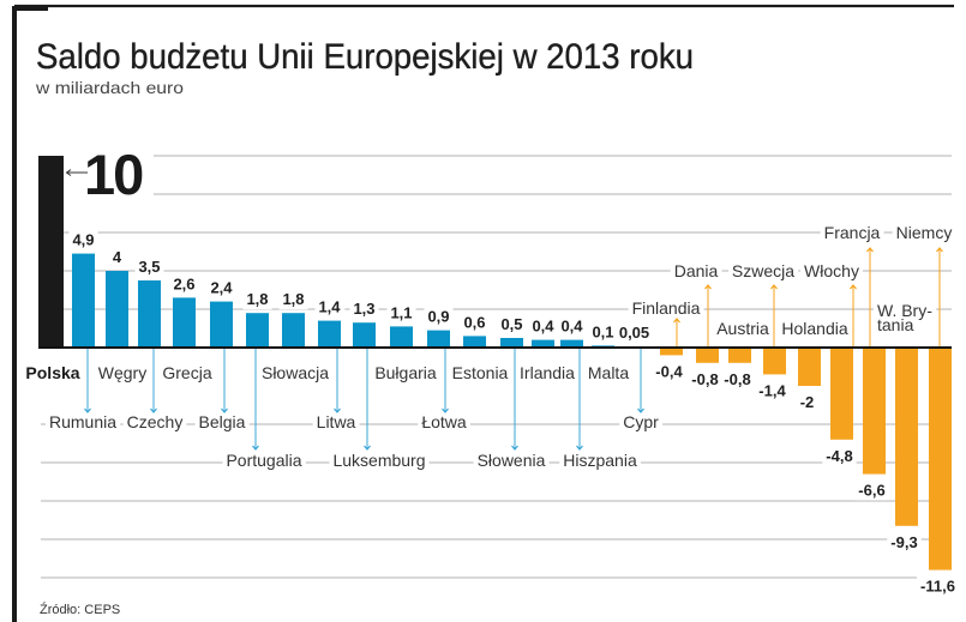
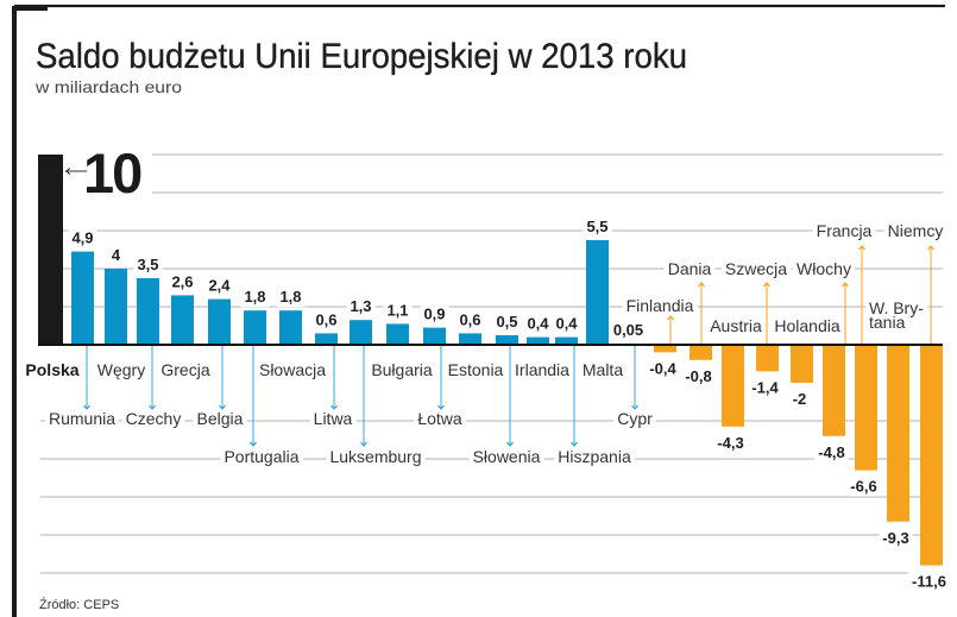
Litwa: 1,4 -> 0,6
Malta: 0,1 -> 5,5
Austria: -0,8 -> -4,3
